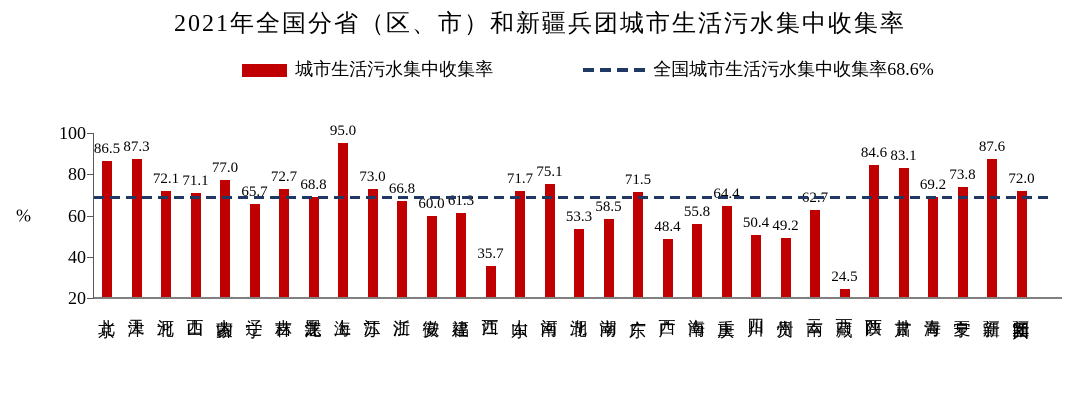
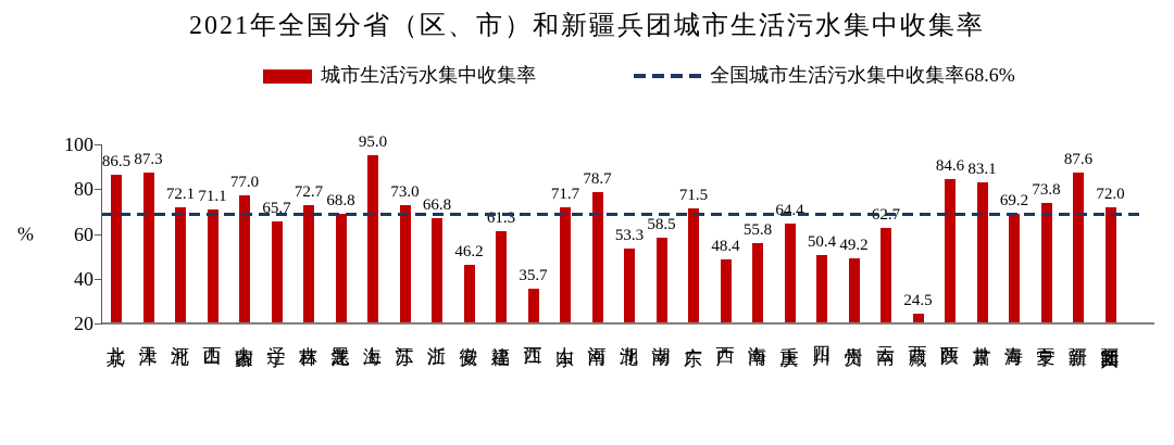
安徽: 60.0 -> 46.2
河南: 75.1 -> 78.7
